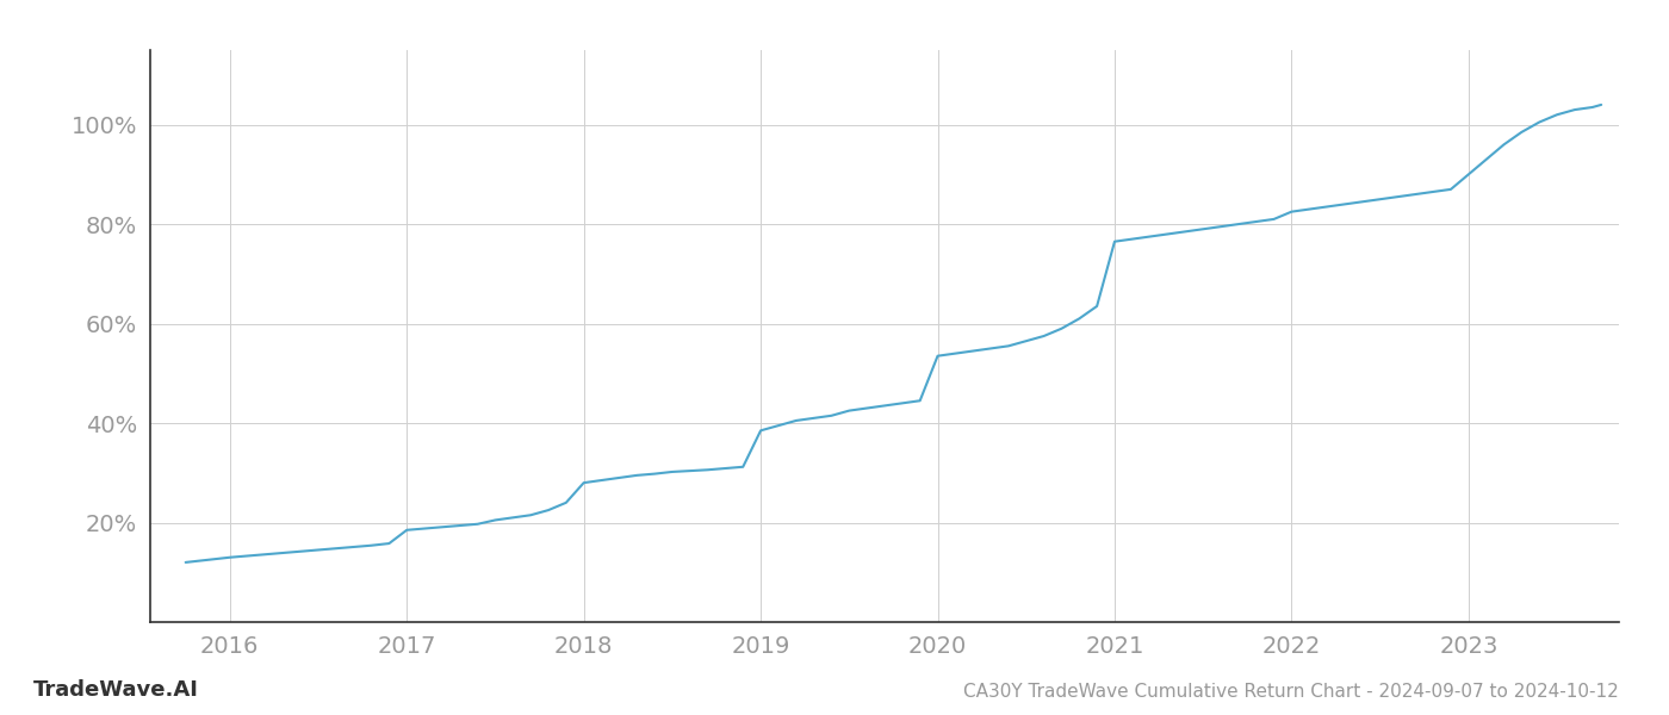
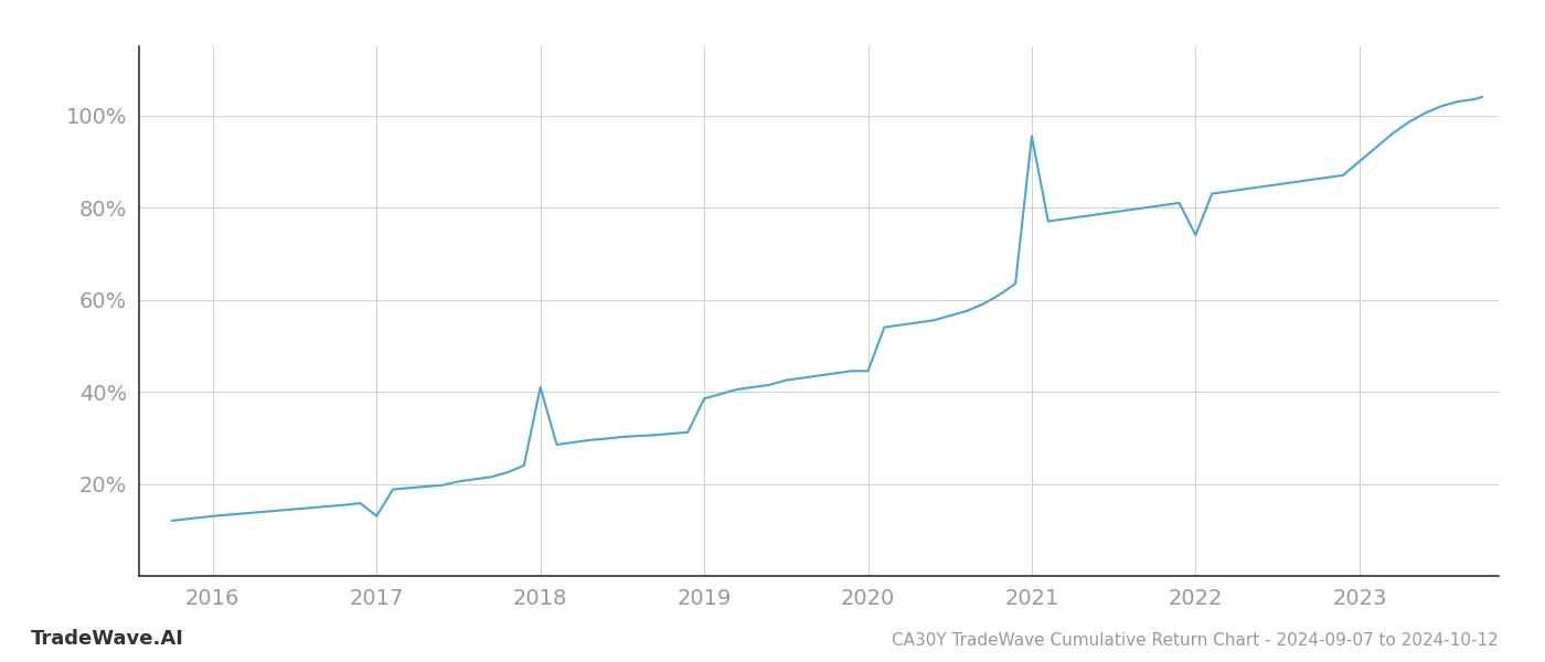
2017: 18.5% -> 13.0%
2018: 28.0% -> 41.0%
2020: 53.5% -> 44.5%
2021: 76.5% -> 95.5%
2022: 82.5% -> 74.0%
